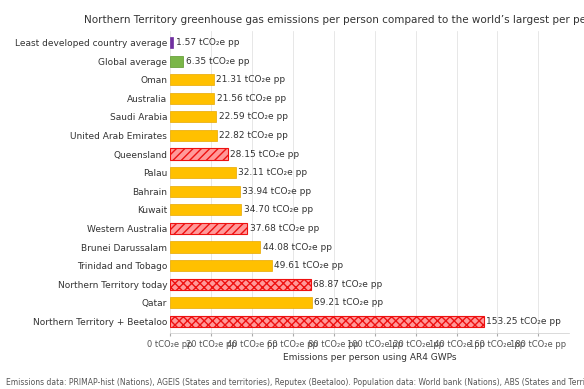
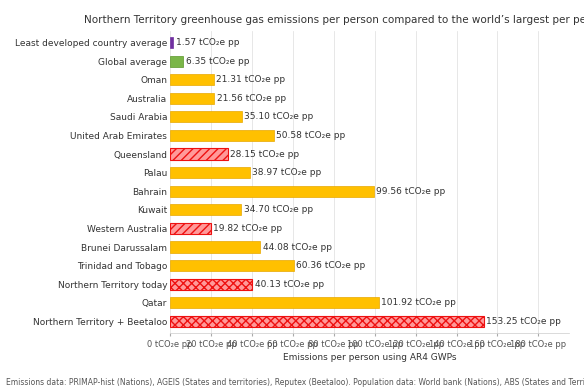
Saudi Arabia: 22.59 -> 35.10
United Arab Emirates: 22.82 -> 50.58
Palau: 32.11 -> 38.97
Bahrain: 33.94 -> 99.56
Western Australia: 37.68 -> 19.82
Trinidad and Tobago: 49.61 -> 60.36
Northern Territory today: 68.87 -> 40.13
Qatar: 69.21 -> 101.92
